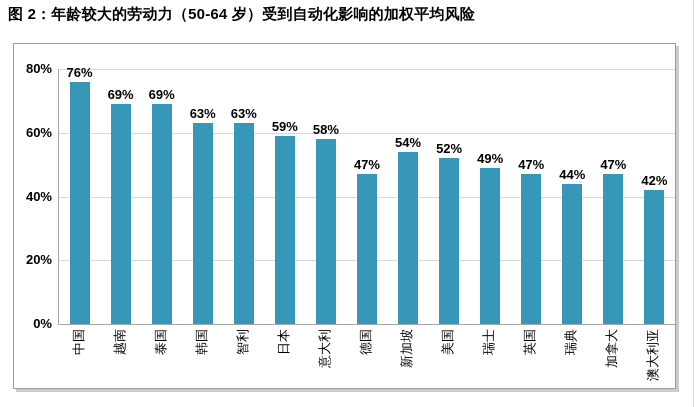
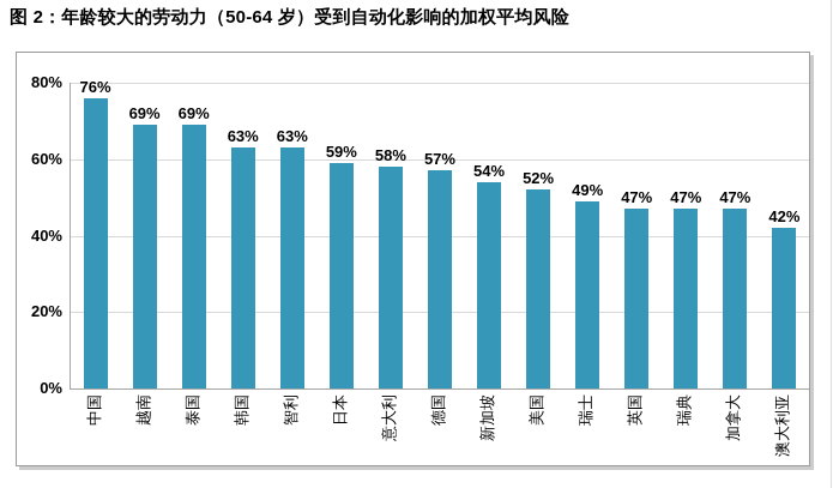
德国: 47% -> 57%
瑞典: 44% -> 47%
